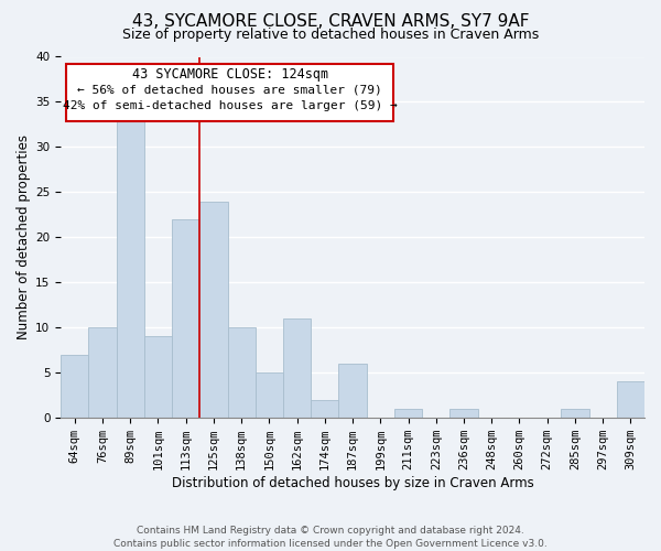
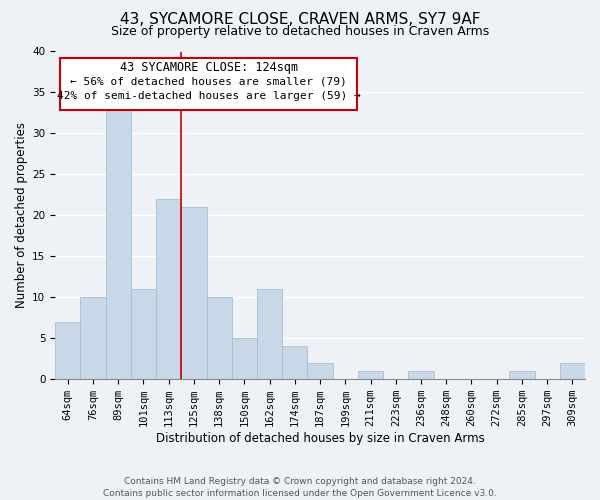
101sqm: 9 -> 11
125sqm: 24 -> 21
174sqm: 2 -> 4
187sqm: 6 -> 2
309sqm: 4 -> 2
